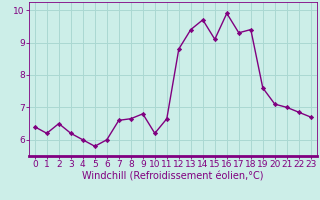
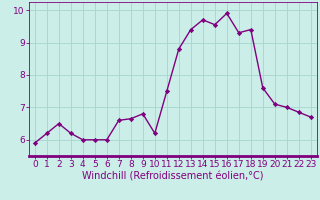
0: 6.40 -> 5.90
5: 5.80 -> 6.00
11: 6.65 -> 7.50
15: 9.10 -> 9.55
